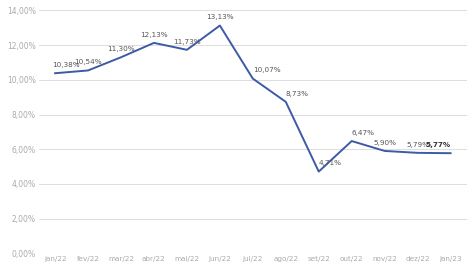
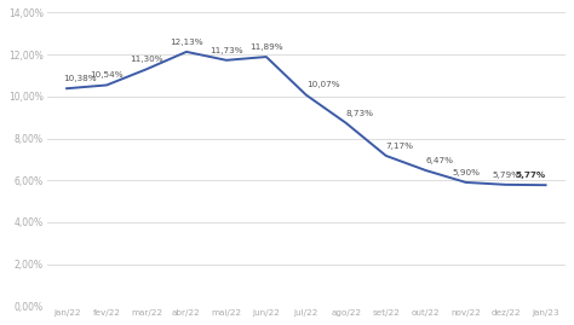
jun/22: 13,13% -> 11,89%
set/22: 4,71% -> 7,17%
